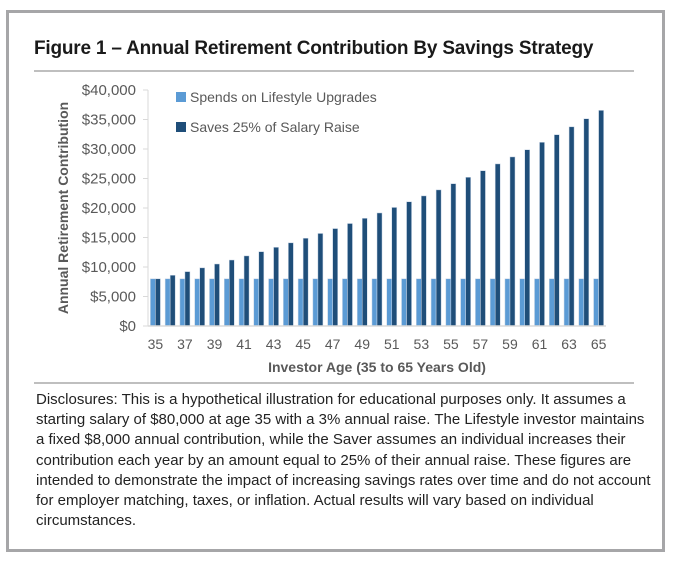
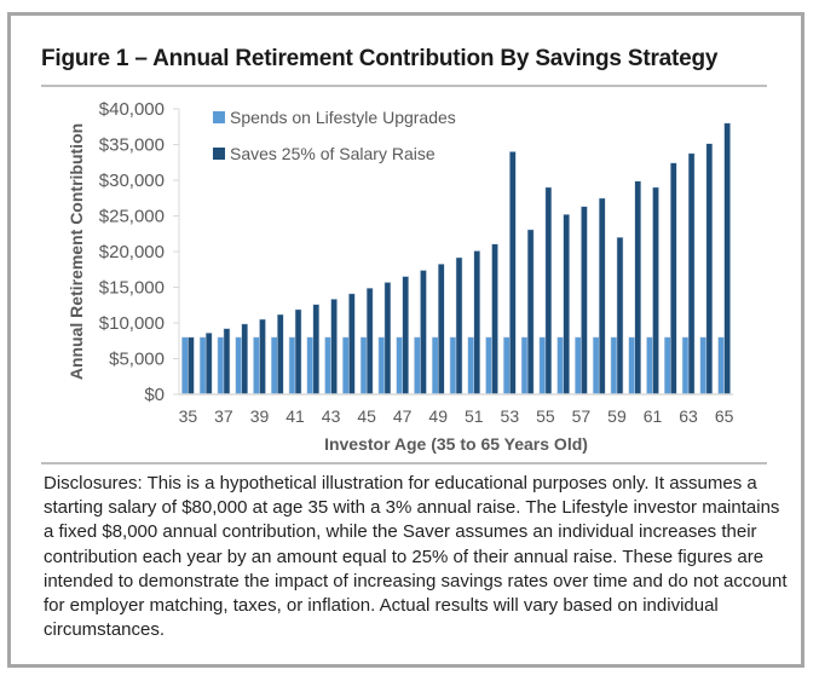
Saves 25% of Salary Raise/53: $22000 -> $34000
Saves 25% of Salary Raise/55: $24000 -> $29000
Saves 25% of Salary Raise/59: $29000 -> $22000
Saves 25% of Salary Raise/61: $31000 -> $29000
Saves 25% of Salary Raise/65: $37000 -> $38000
